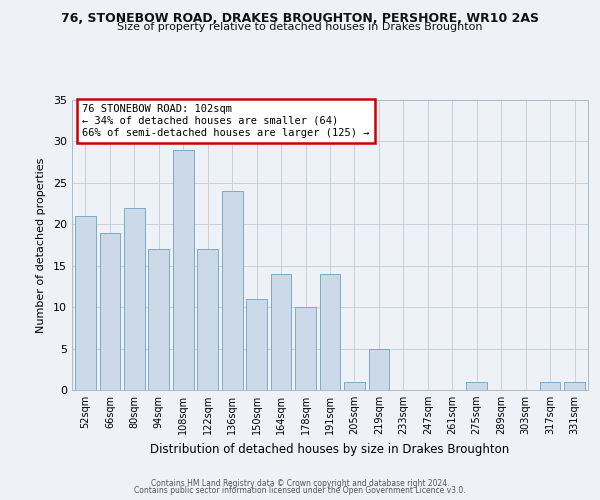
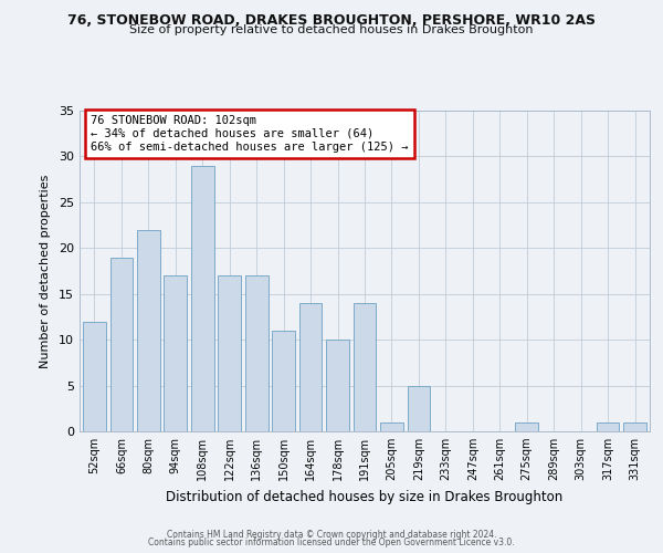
52sqm: 21 -> 12
136sqm: 24 -> 17
